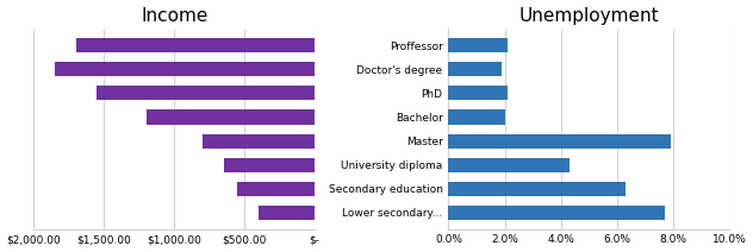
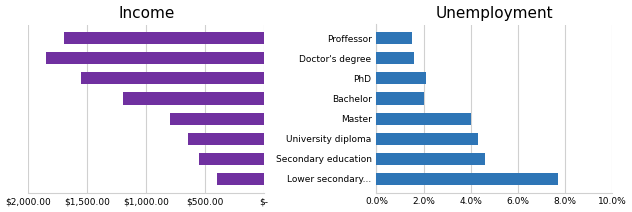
Unemployment/Proffessor: 2.1% -> 1.5%
Unemployment/Doctor's degree: 1.9% -> 1.6%
Unemployment/Master: 7.9% -> 4.0%
Unemployment/Secondary education: 6.3% -> 4.6%
